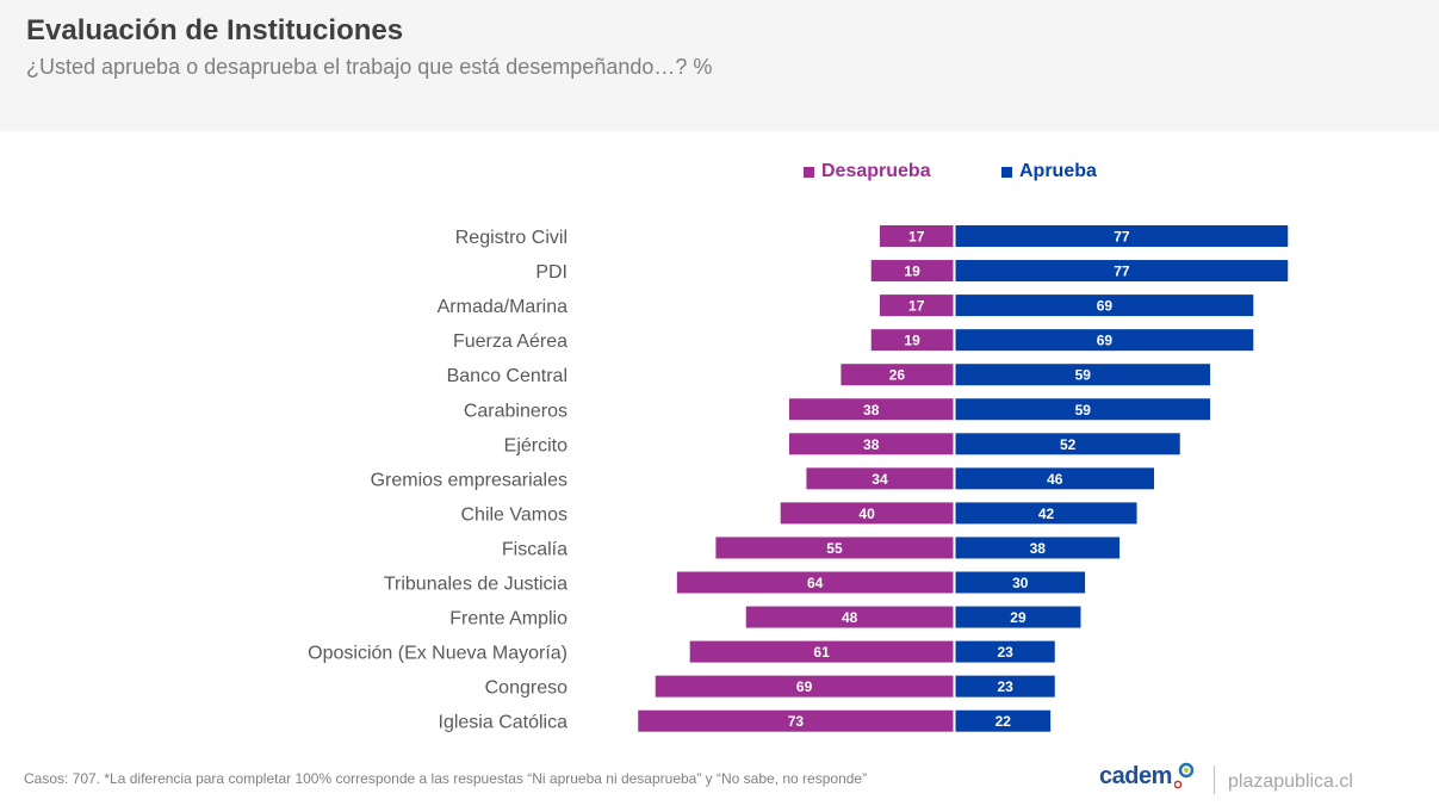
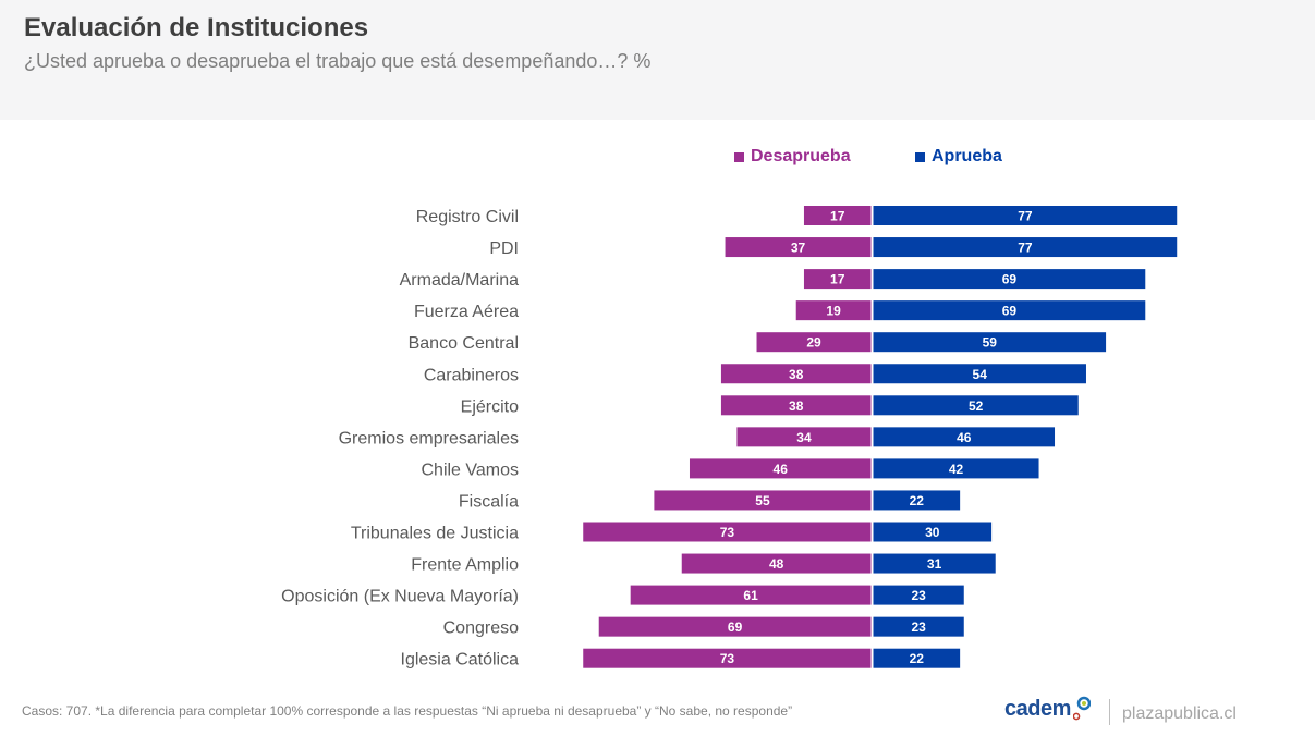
Desaprueba/PDI: 19 -> 37
Desaprueba/Banco Central: 26 -> 29
Aprueba/Carabineros: 59 -> 54
Desaprueba/Chile Vamos: 40 -> 46
Aprueba/Fiscalía: 38 -> 22
Desaprueba/Tribunales de Justicia: 64 -> 73
Aprueba/Frente Amplio: 29 -> 31
